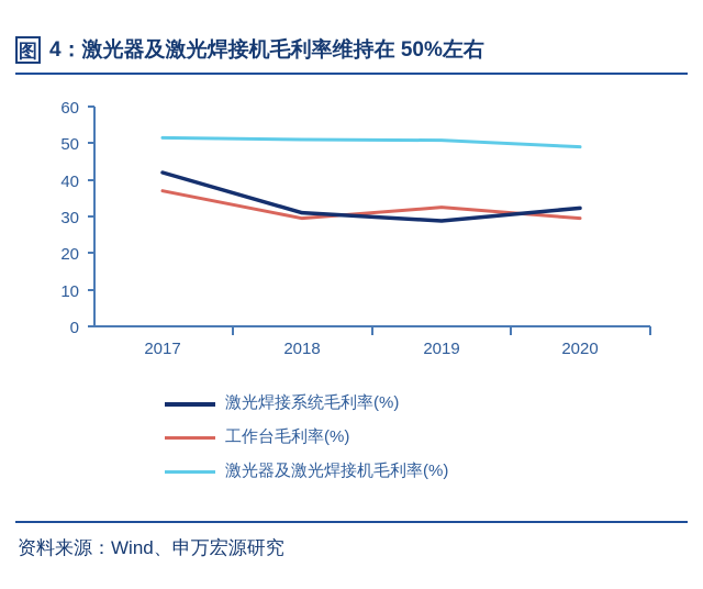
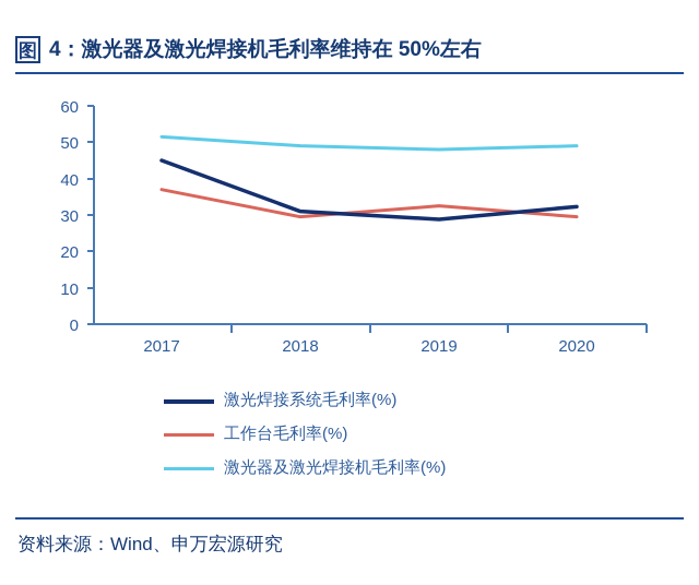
激光焊接系统毛利率(%)/2017: 42 -> 45
激光器及激光焊接机毛利率(%)/2018: 51 -> 49
激光器及激光焊接机毛利率(%)/2019: 51 -> 48
